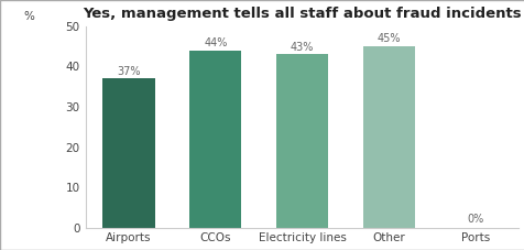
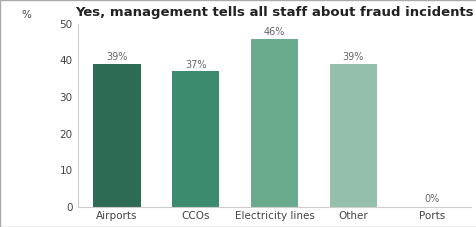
Airports: 37% -> 39%
CCOs: 44% -> 37%
Electricity lines: 43% -> 46%
Other: 45% -> 39%
